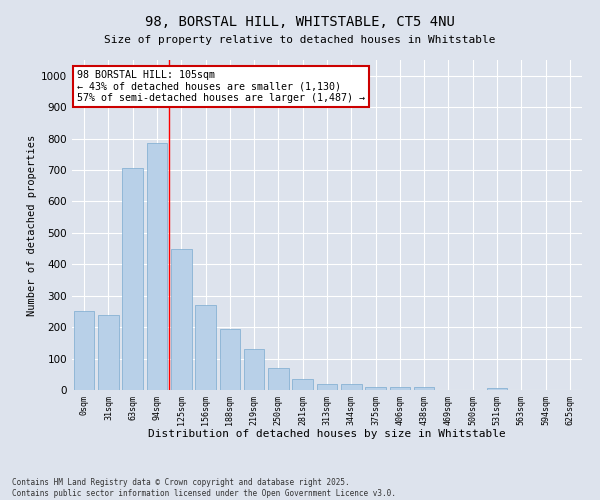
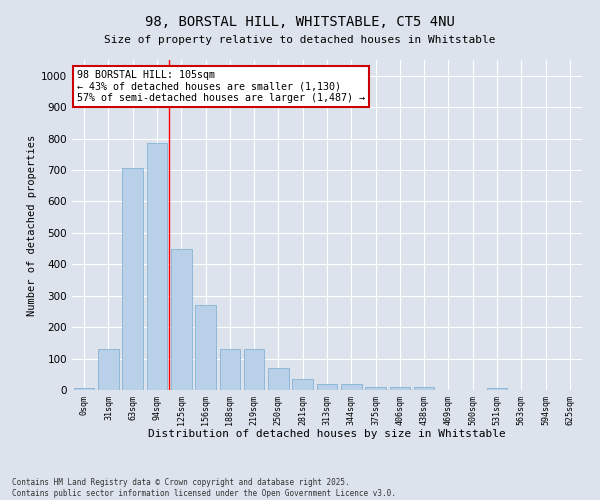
0sqm: 250 -> 5
31sqm: 240 -> 130
188sqm: 195 -> 130
